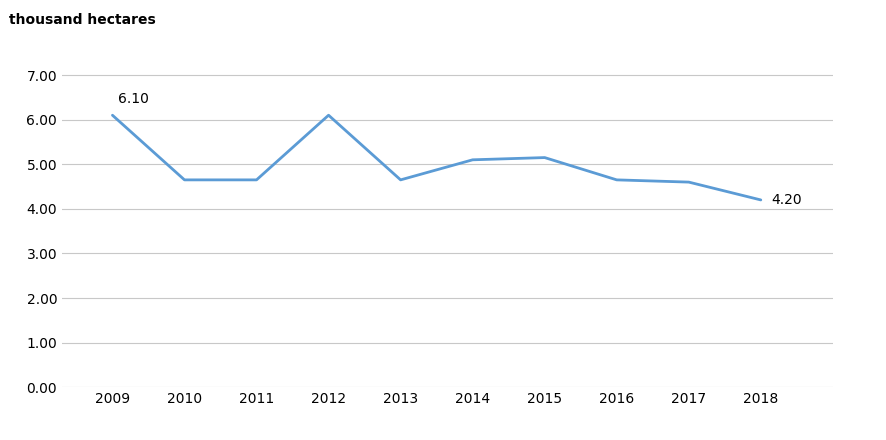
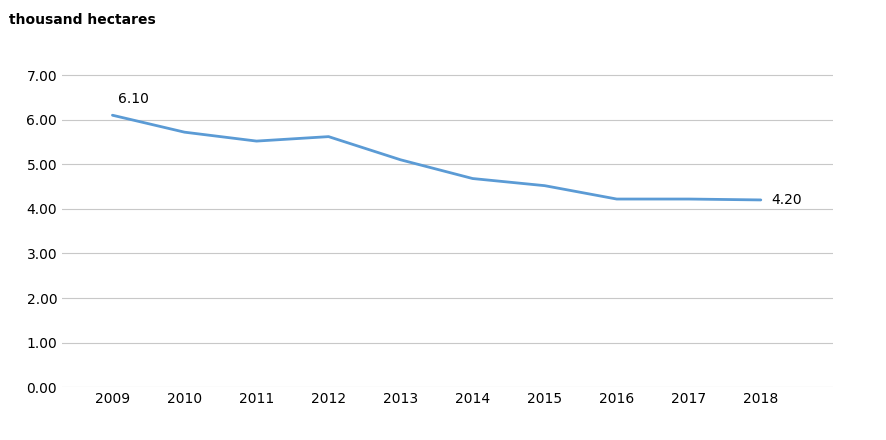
2010: 4.65 -> 5.72
2011: 4.65 -> 5.52
2012: 6.10 -> 5.62
2013: 4.65 -> 5.10
2014: 5.10 -> 4.68
2015: 5.15 -> 4.52
2016: 4.65 -> 4.22
2017: 4.60 -> 4.22
